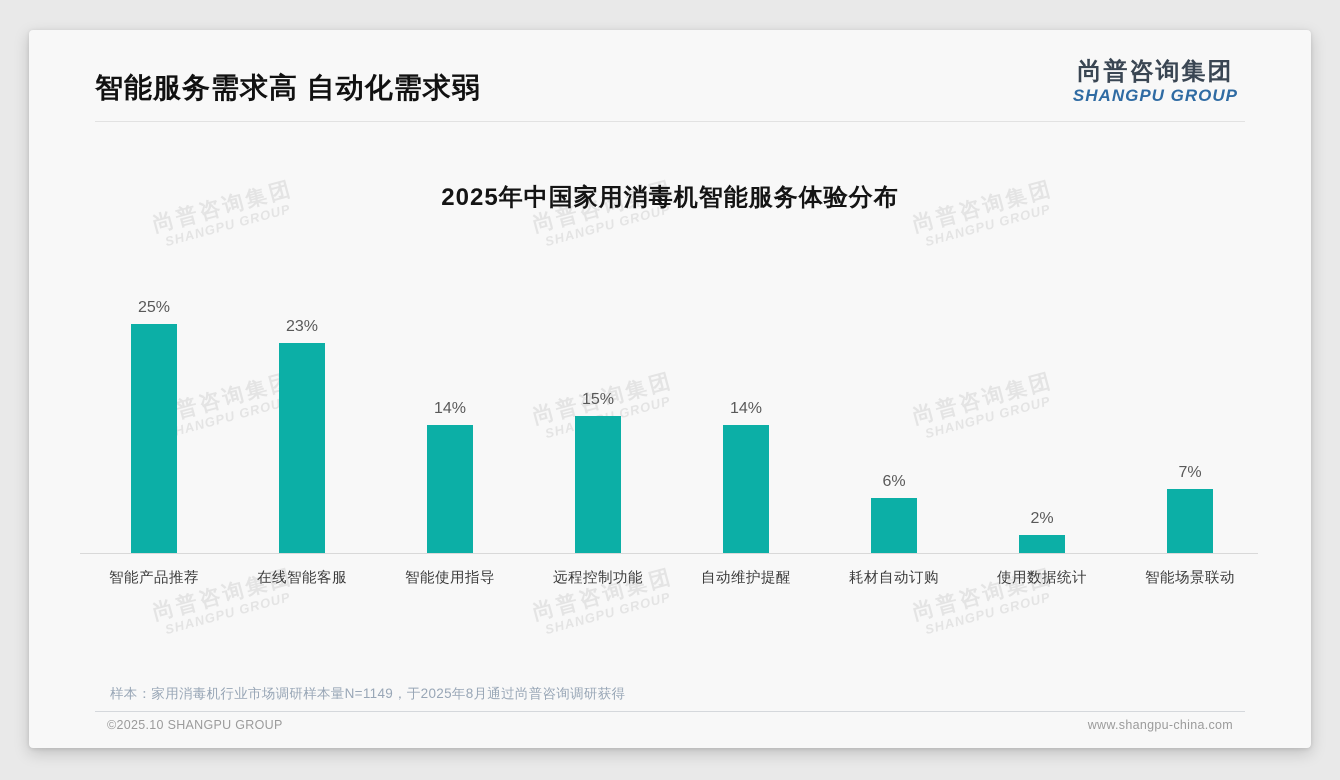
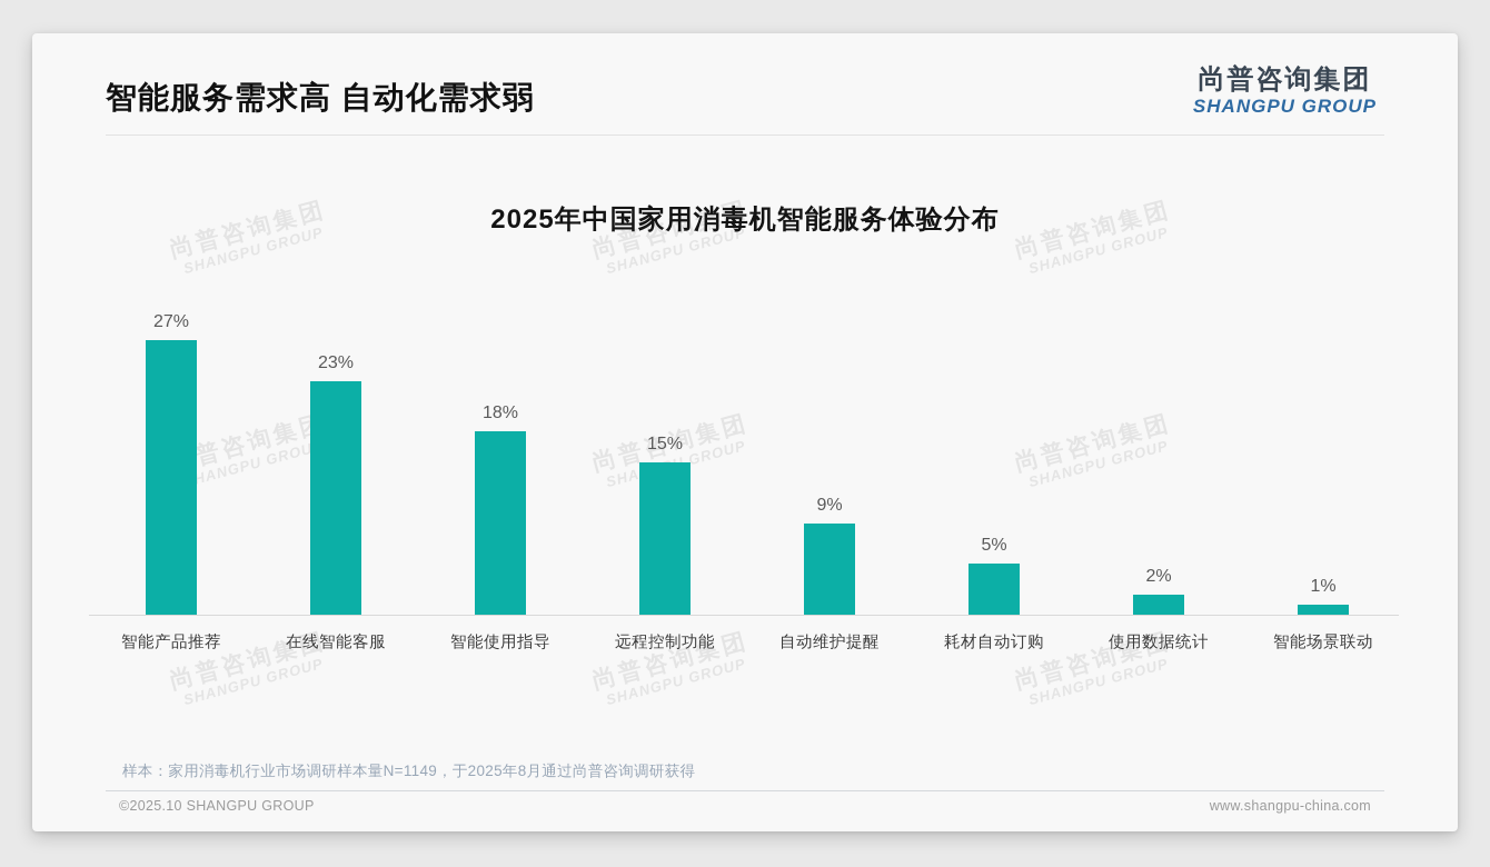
智能产品推荐: 25% -> 27%
智能使用指导: 14% -> 18%
自动维护提醒: 14% -> 9%
耗材自动订购: 6% -> 5%
智能场景联动: 7% -> 1%
